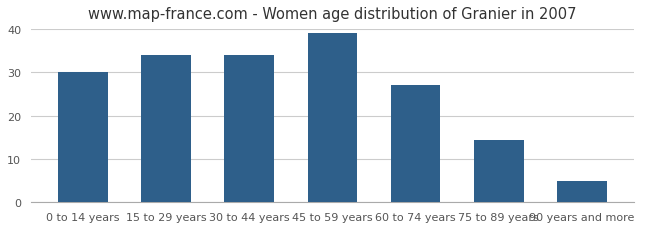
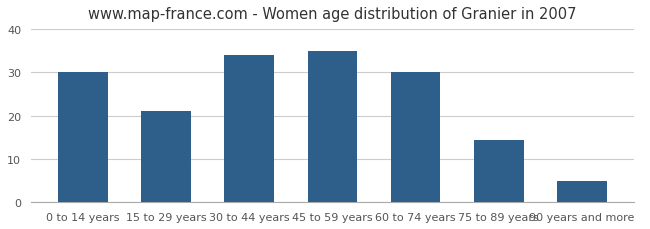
15 to 29 years: 34.0 -> 21.0
45 to 59 years: 39.0 -> 35.0
60 to 74 years: 27.0 -> 30.0
